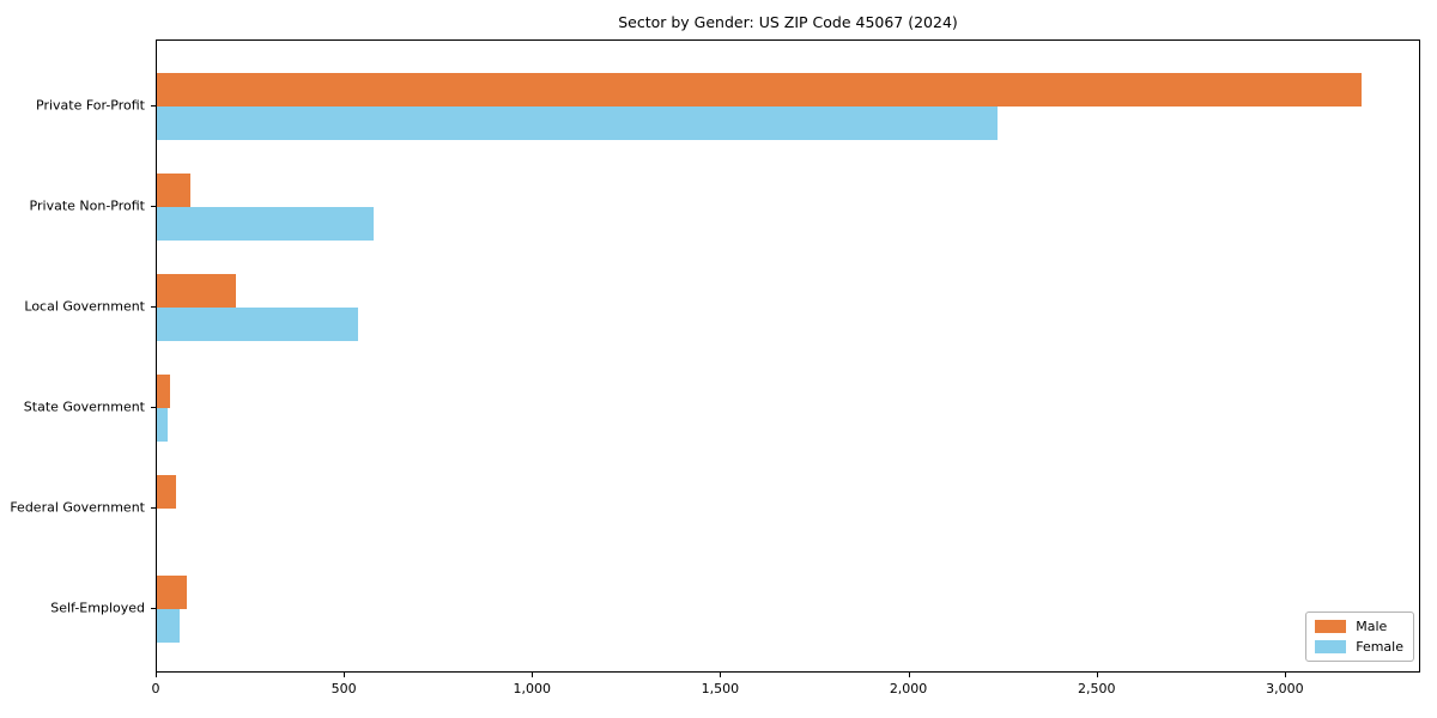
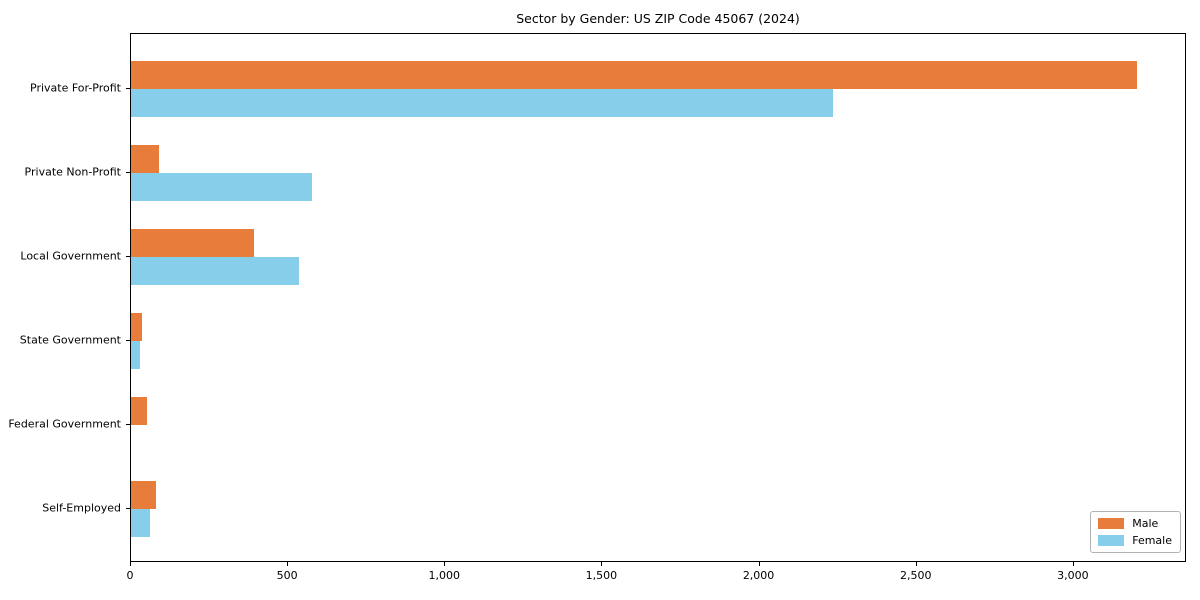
Male/Local Government: 210 -> 390
